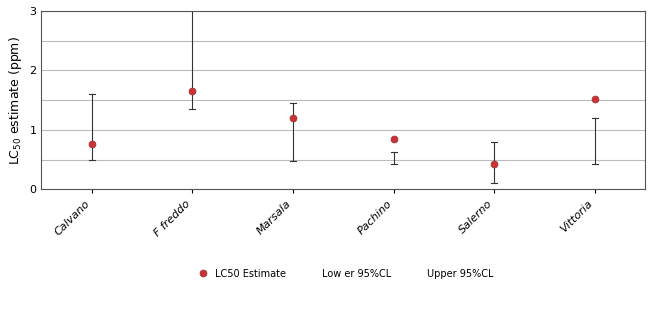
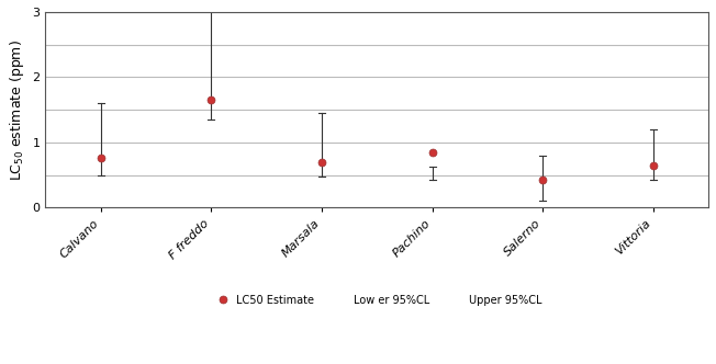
Marsala: 1.20 -> 0.70
Vittoria: 1.52 -> 0.65
